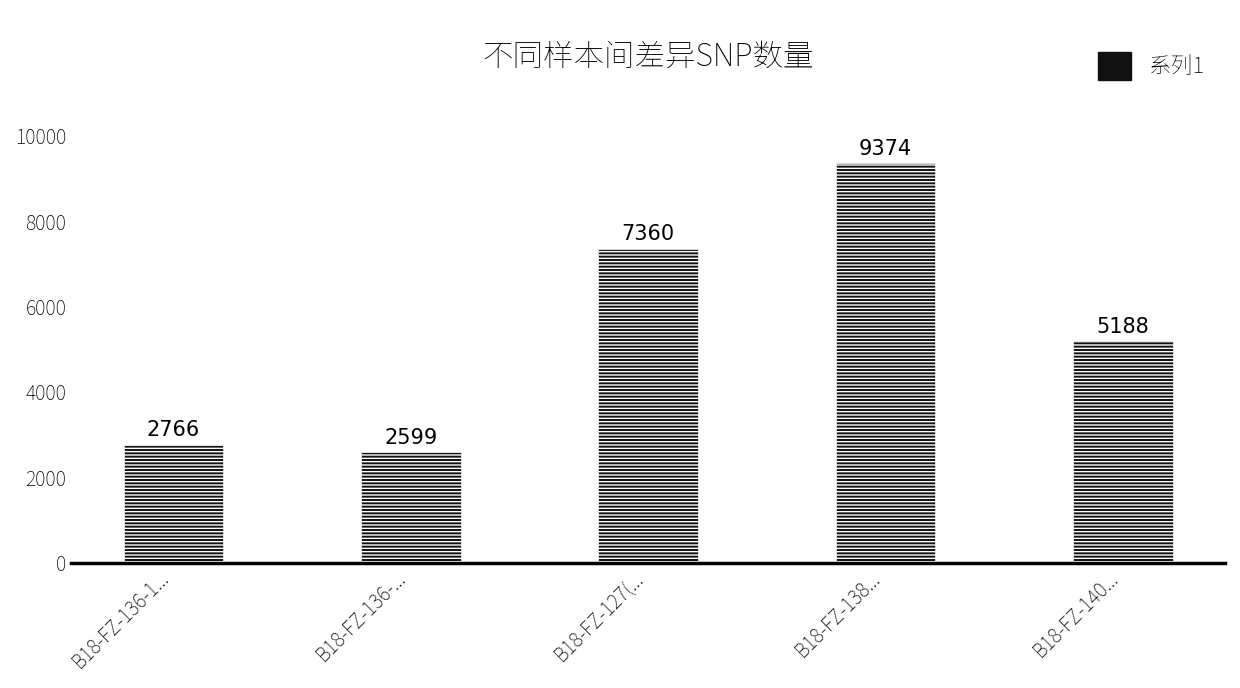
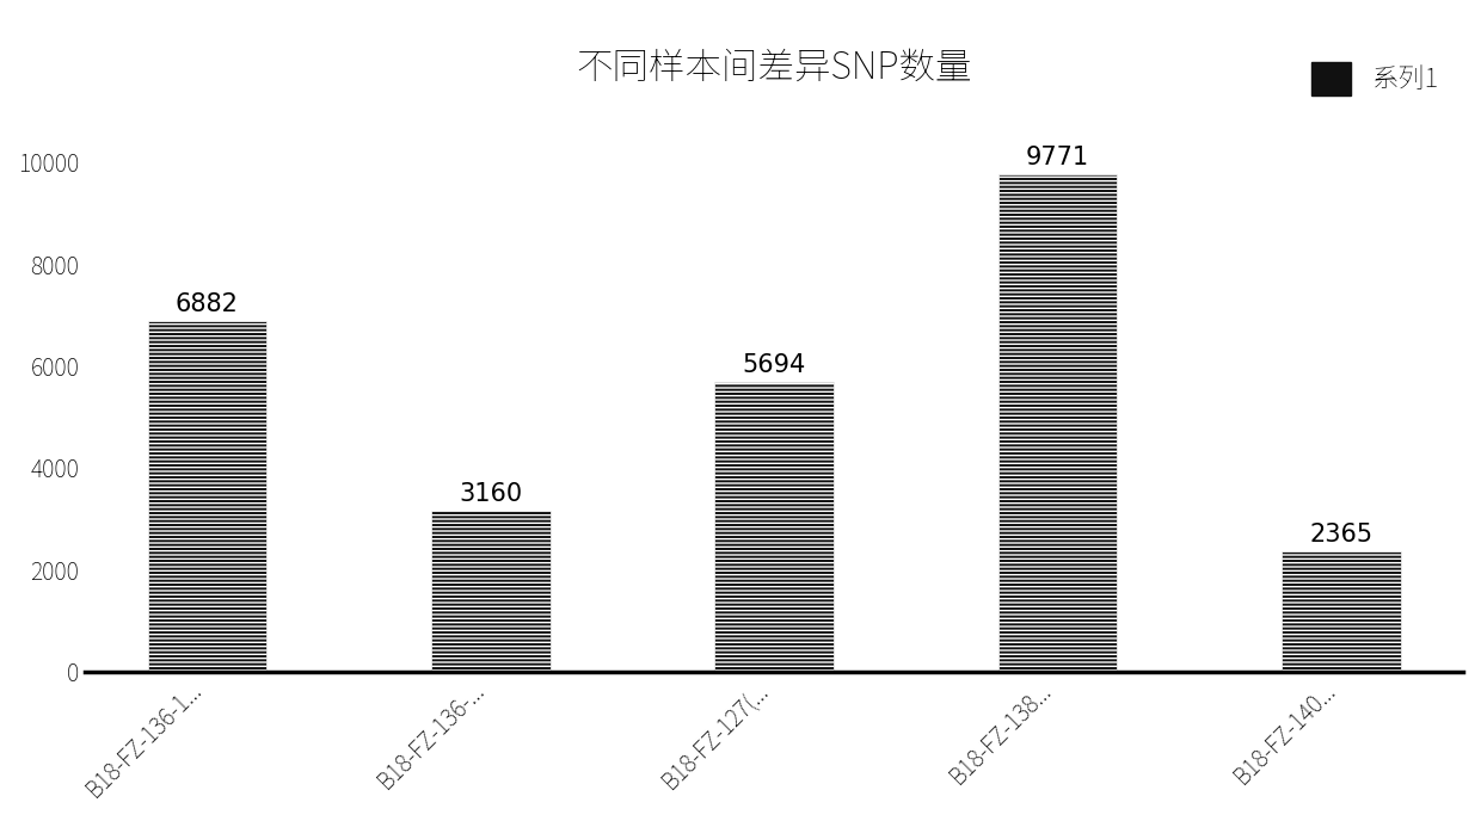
B18-FZ-136-1...: 2766 -> 6882
B18-FZ-136-...: 2599 -> 3160
B18-FZ-127(...: 7360 -> 5694
B18-FZ-138...: 9374 -> 9771
B18-FZ-140...: 5188 -> 2365
